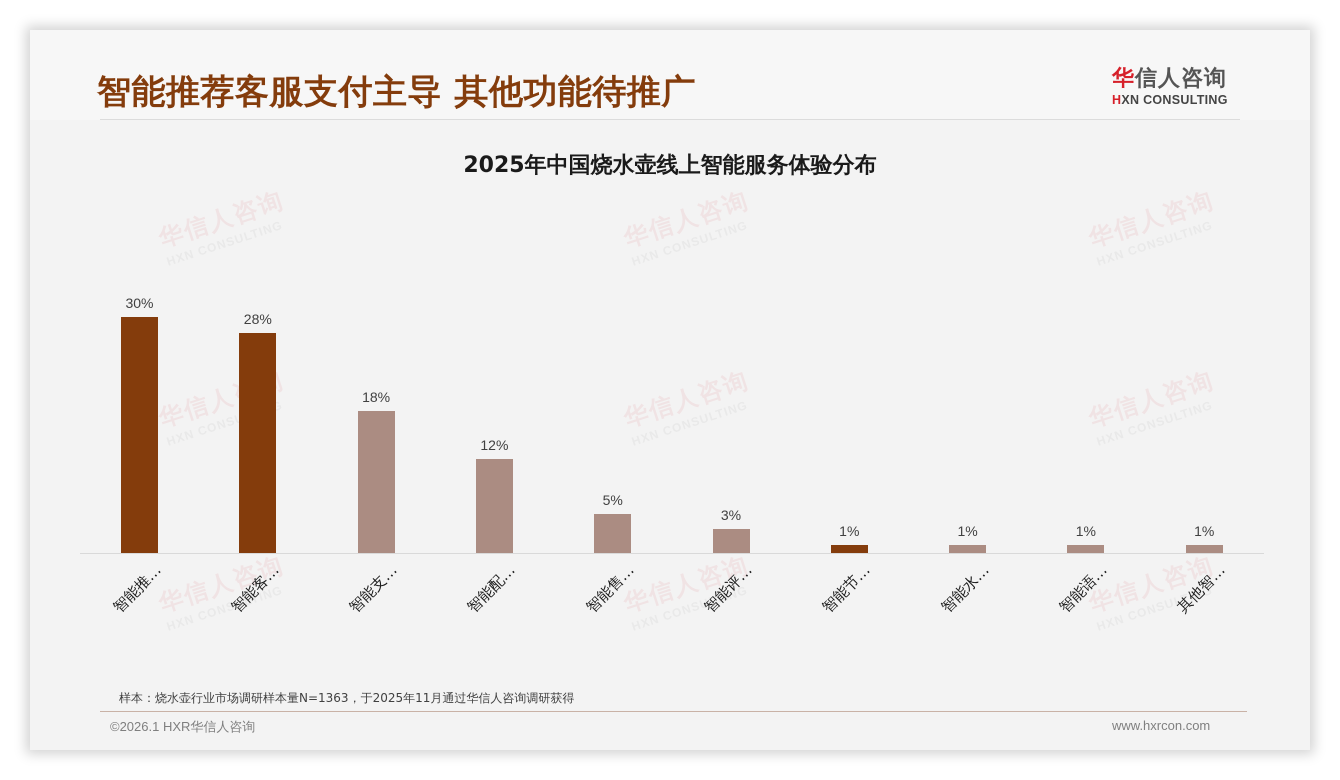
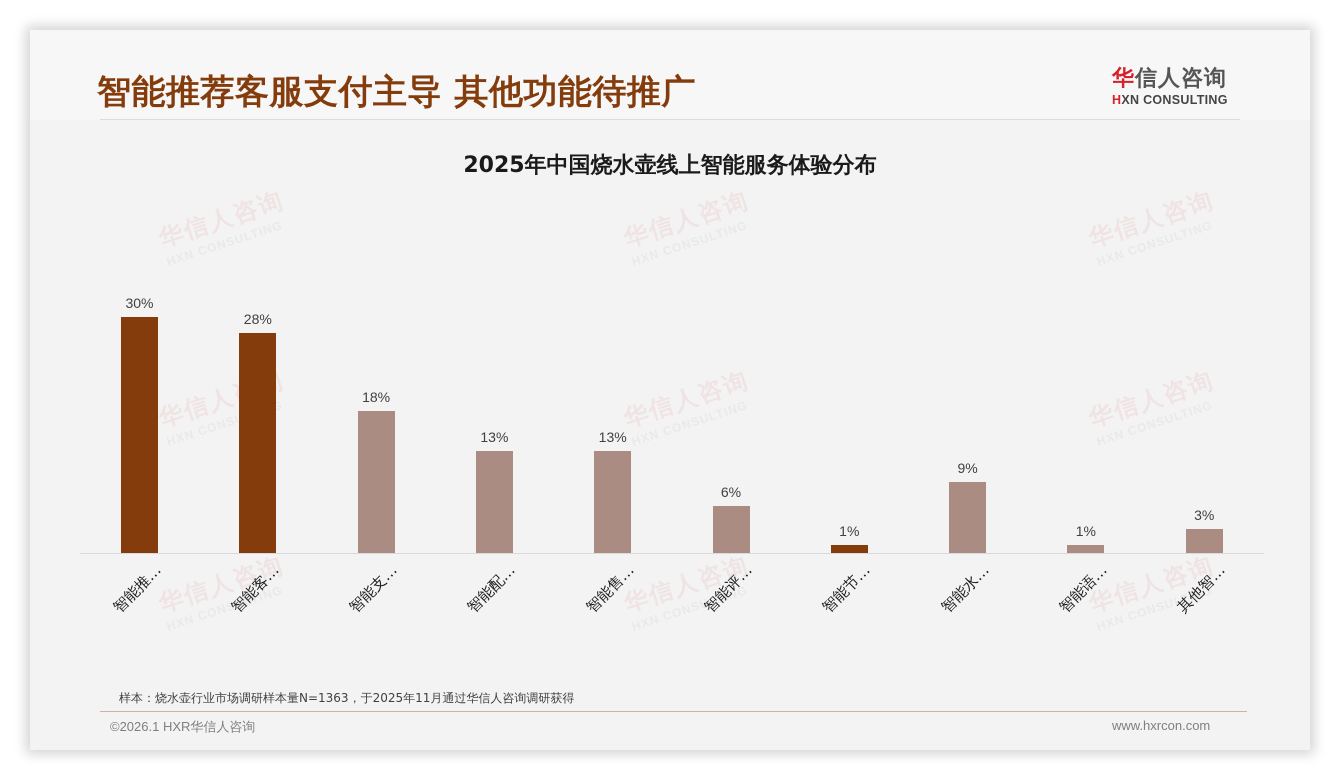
智能配…: 12% -> 13%
智能售…: 5% -> 13%
智能评…: 3% -> 6%
智能水…: 1% -> 9%
其他智…: 1% -> 3%
